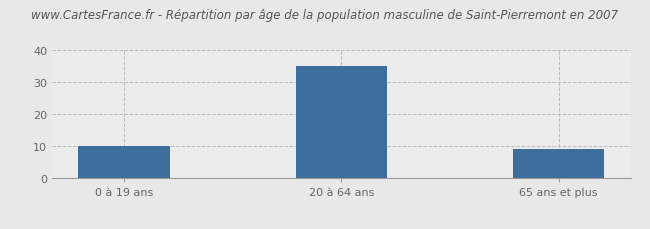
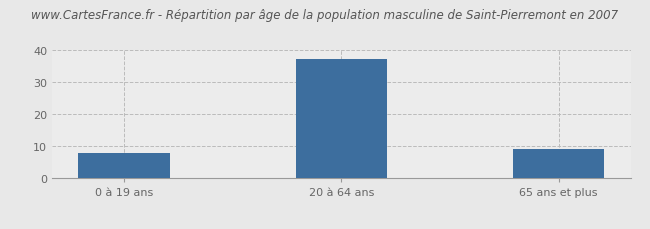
0 à 19 ans: 10 -> 8
20 à 64 ans: 35 -> 37
